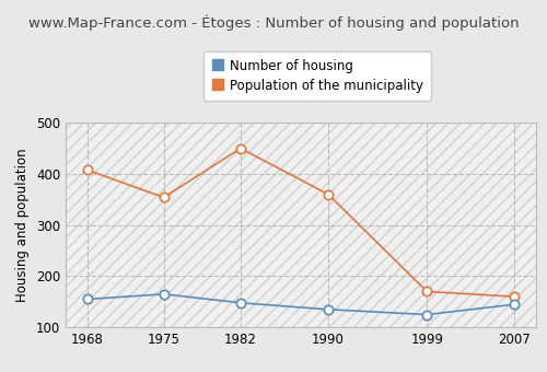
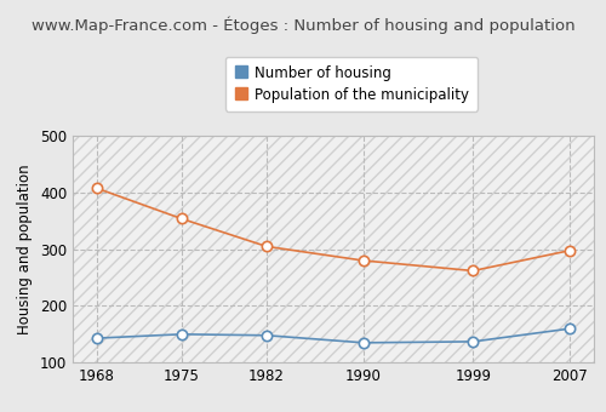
Number of housing/1968: 155 -> 143
Number of housing/1975: 165 -> 150
Population of the municipality/1982: 450 -> 305
Population of the municipality/1990: 360 -> 280
Number of housing/1999: 125 -> 137
Population of the municipality/1999: 170 -> 262
Number of housing/2007: 145 -> 160
Population of the municipality/2007: 160 -> 298
